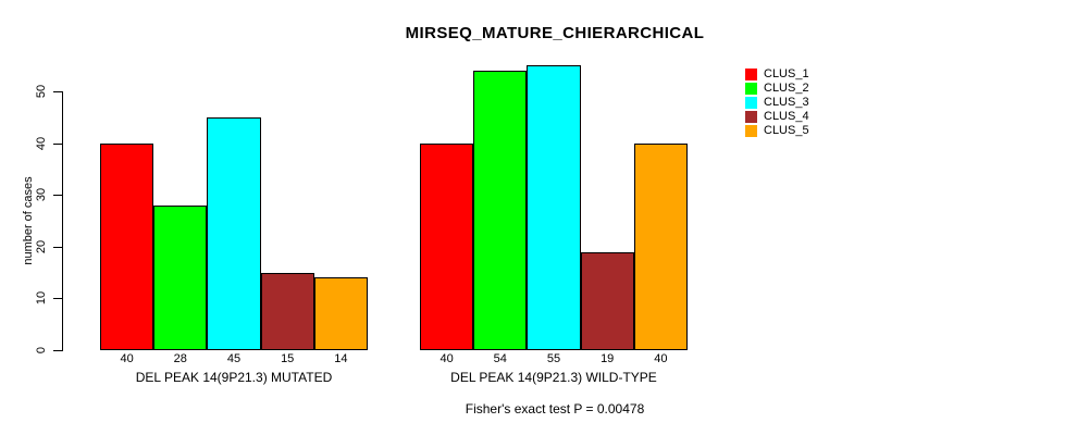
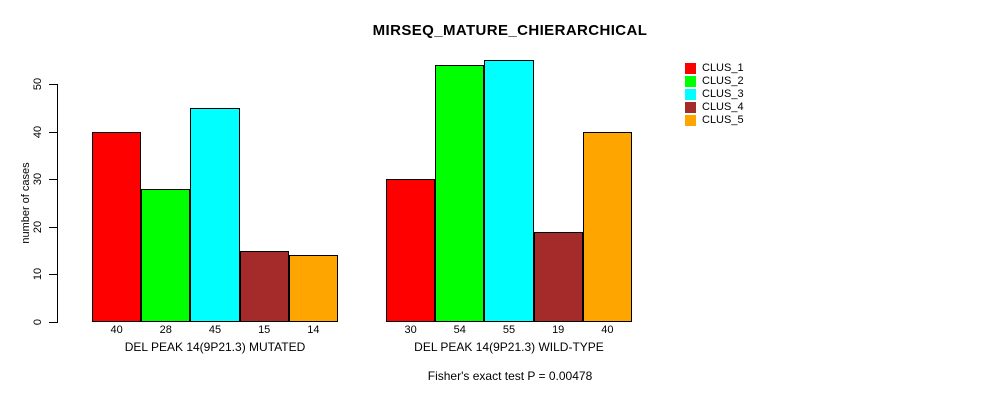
CLUS_1/DEL PEAK 14(9P21.3) WILD-TYPE: 40 -> 30
